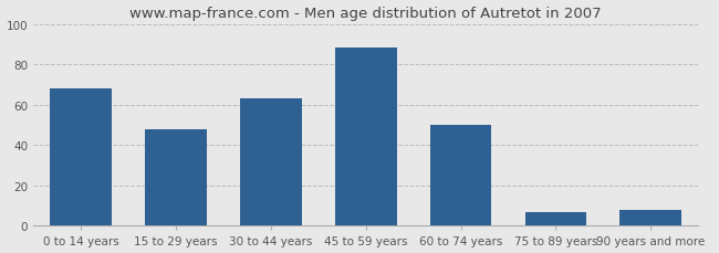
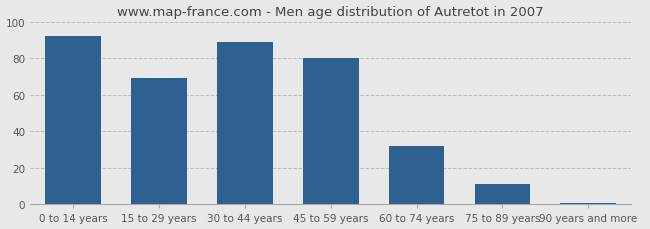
0 to 14 years: 68 -> 92
15 to 29 years: 48 -> 69
30 to 44 years: 63 -> 89
45 to 59 years: 88 -> 80
60 to 74 years: 50 -> 32
75 to 89 years: 7 -> 11
90 years and more: 8 -> 1
